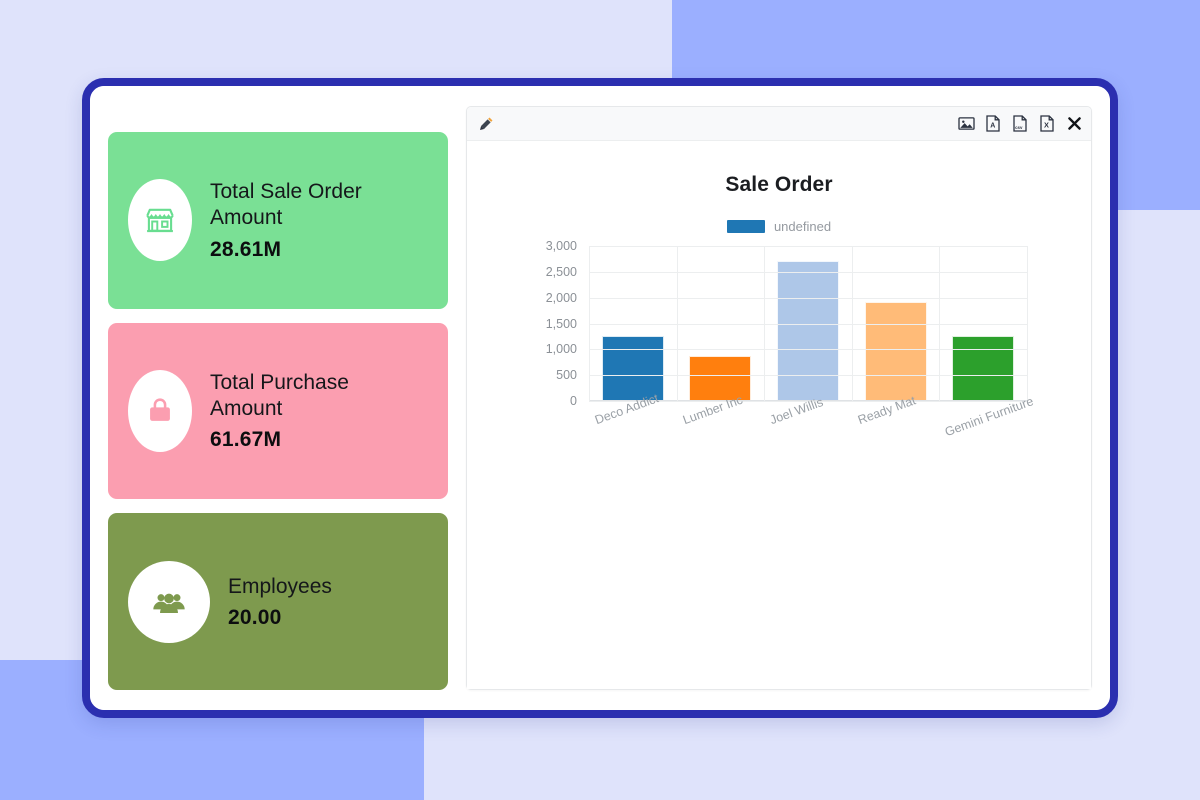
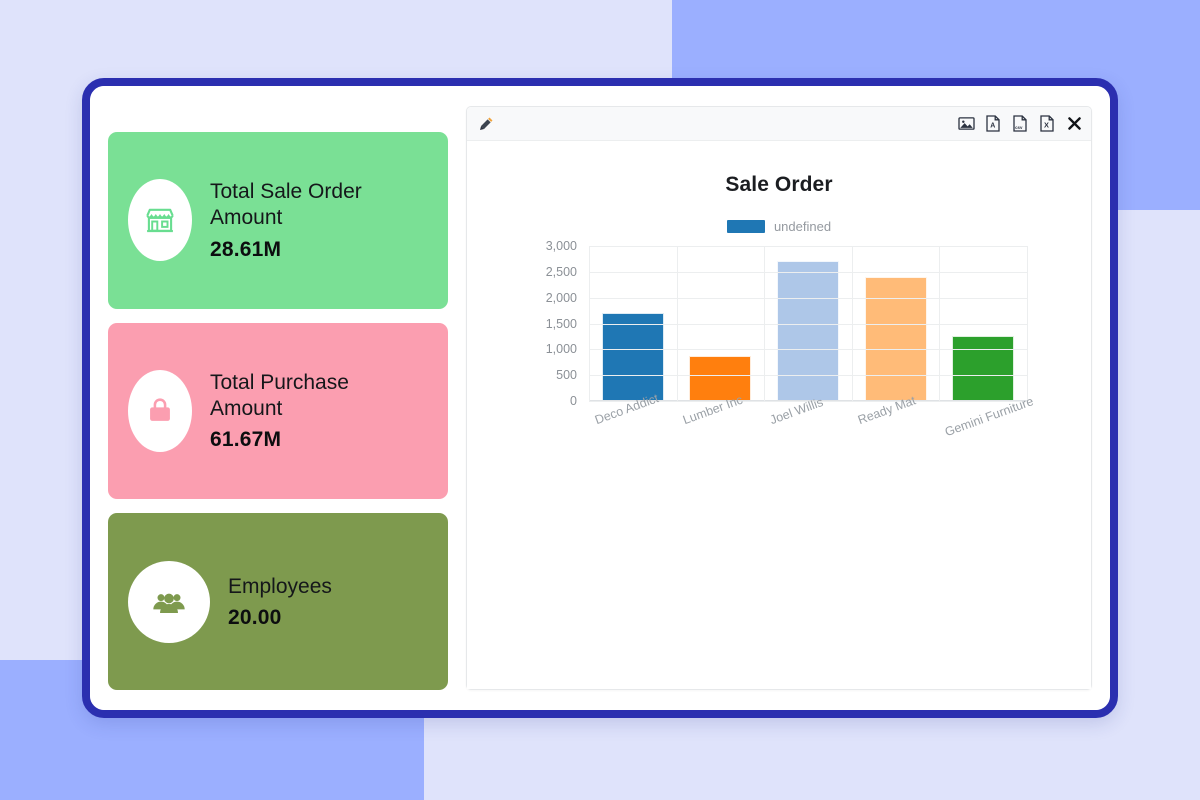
Deco Addict: 1200 -> 1700
Ready Mat: 1900 -> 2400
